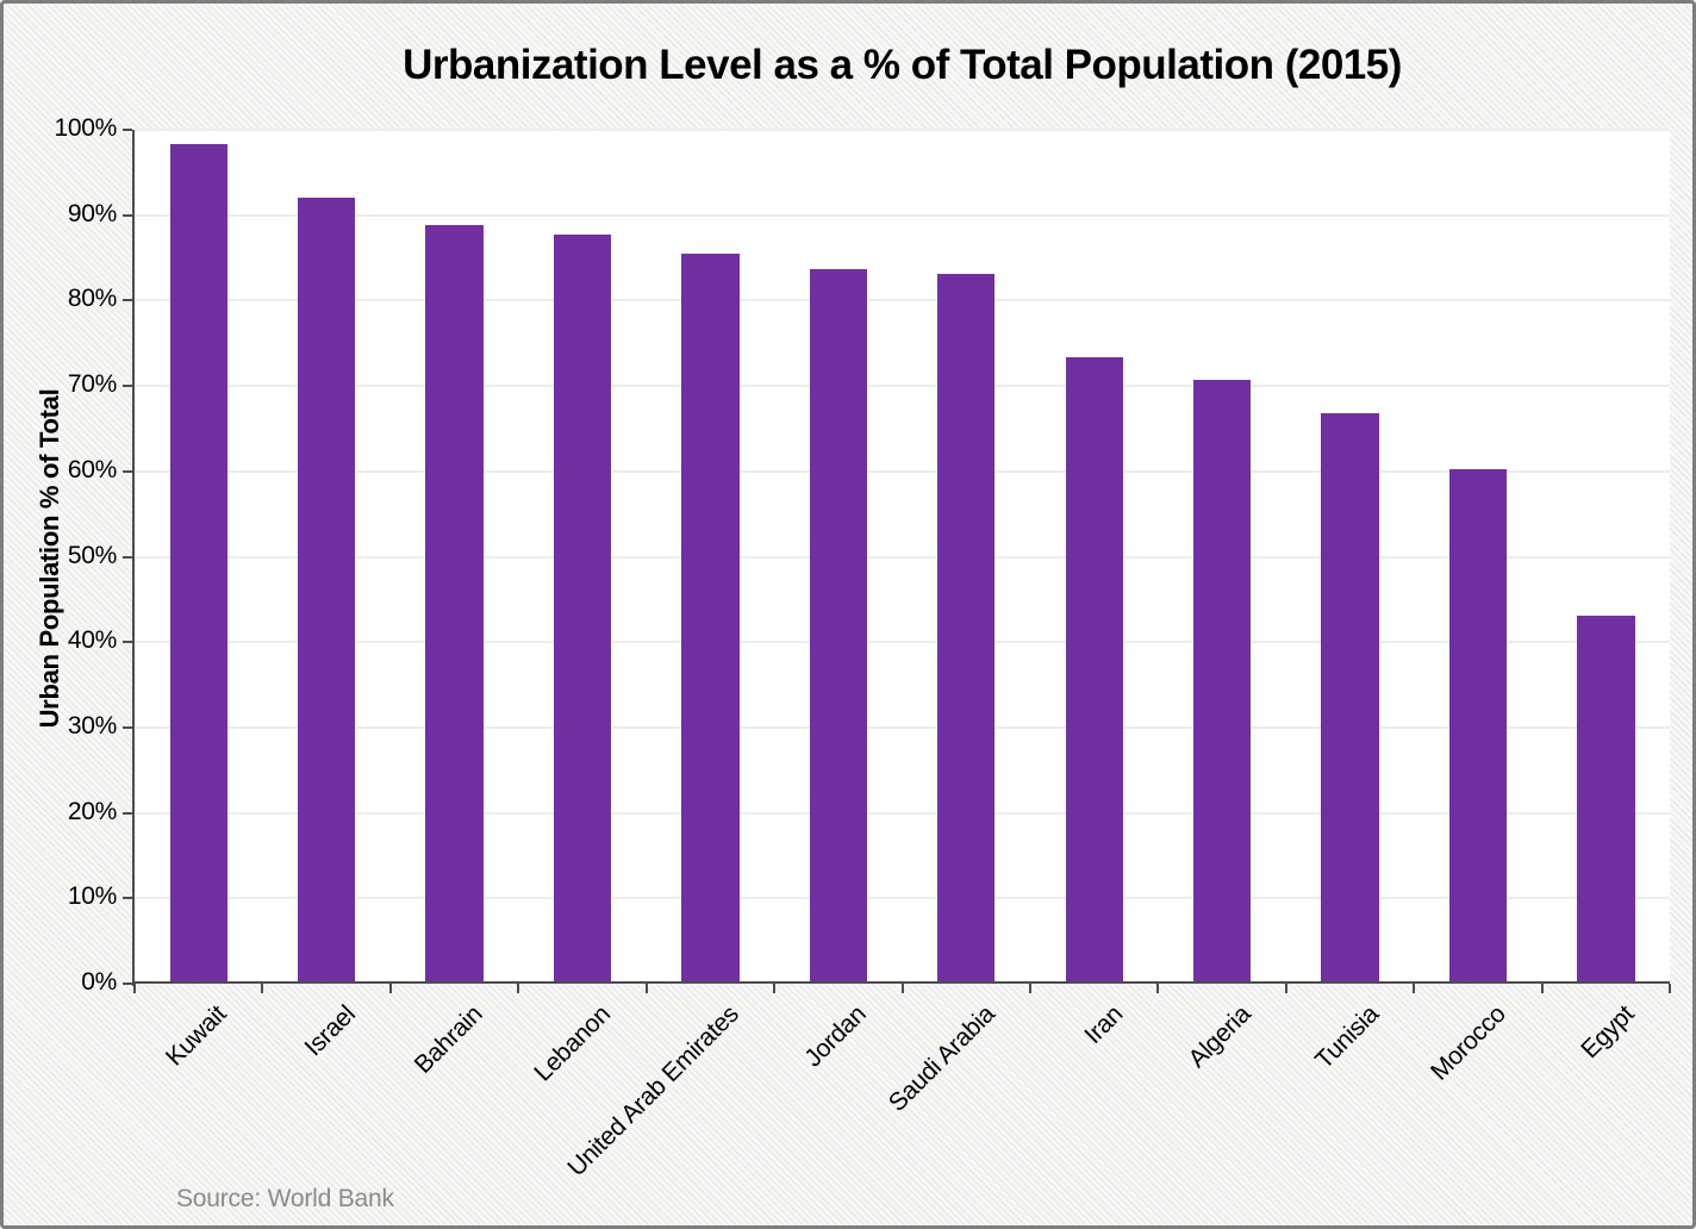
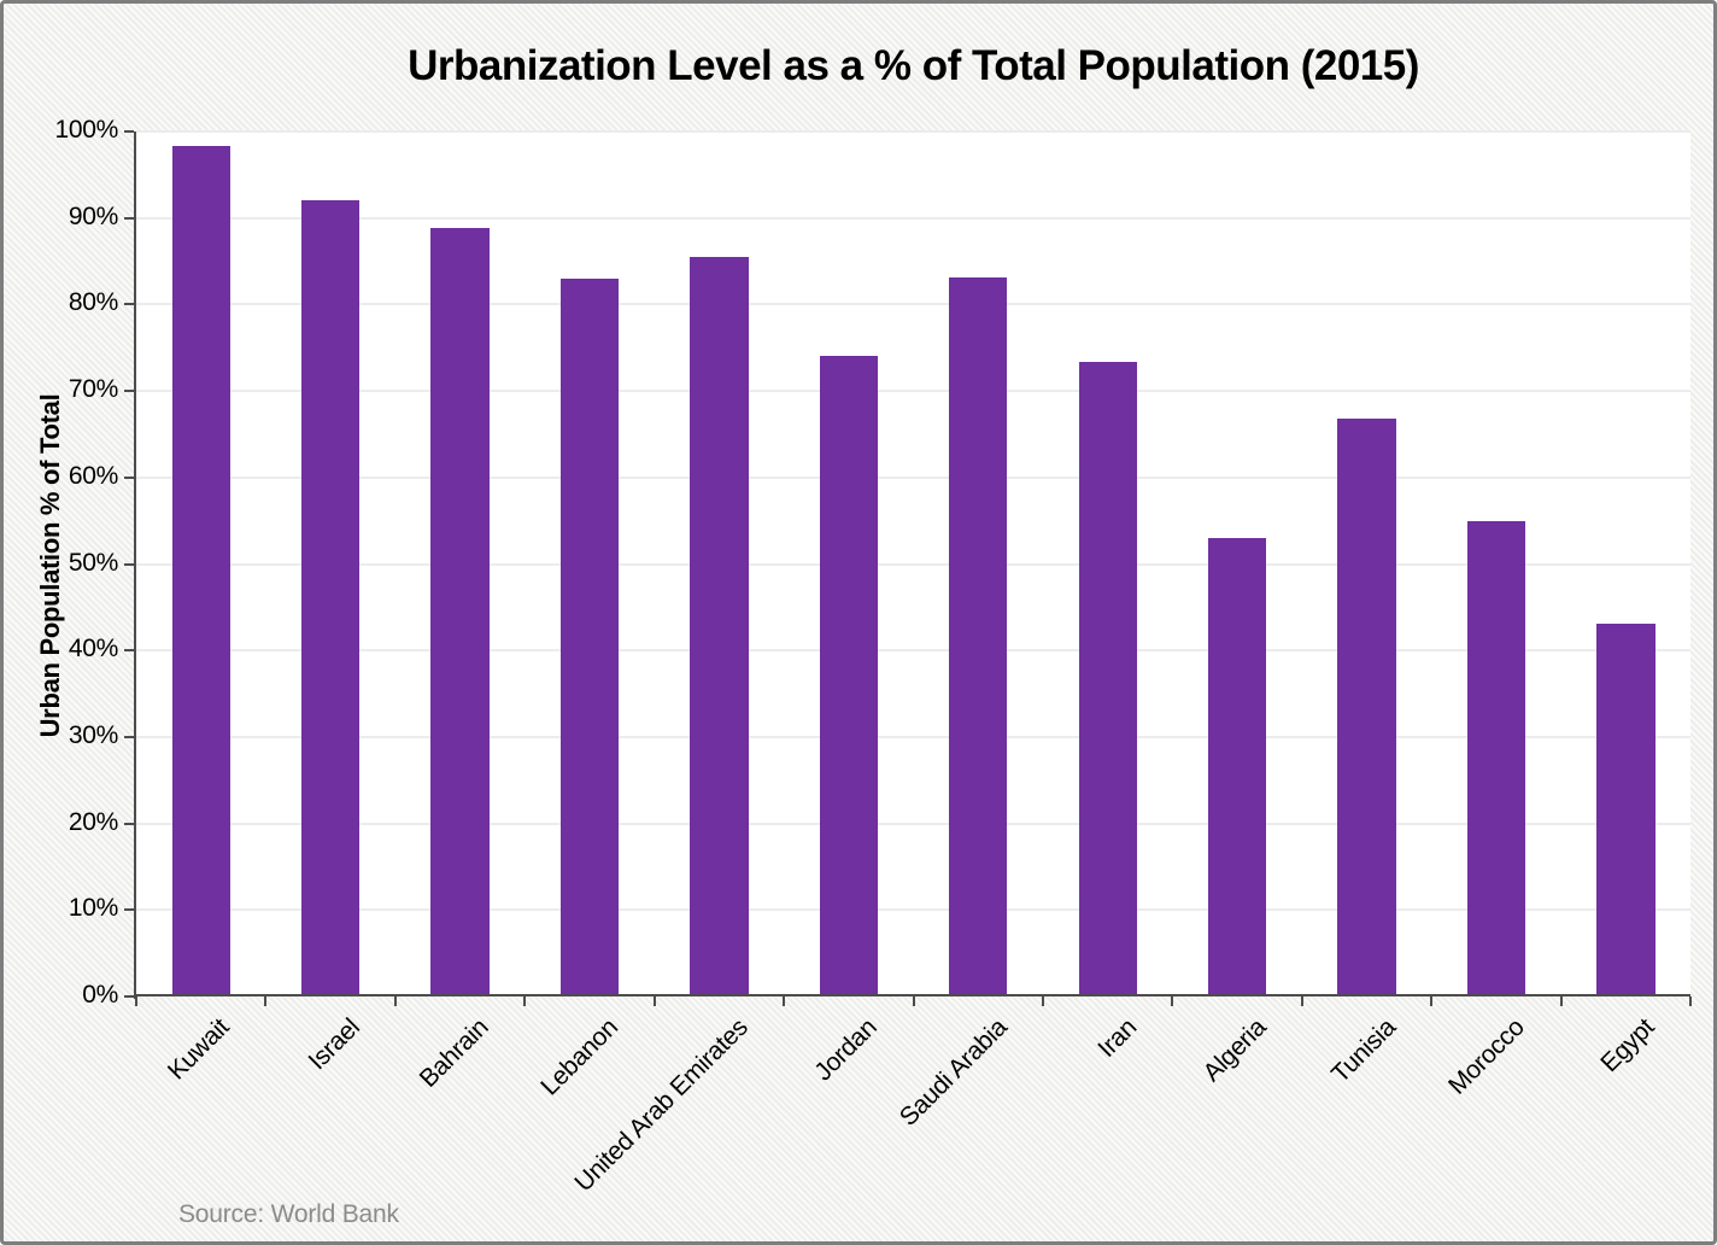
Lebanon: 88% -> 83%
Jordan: 84% -> 74%
Algeria: 71% -> 53%
Morocco: 60% -> 55%
